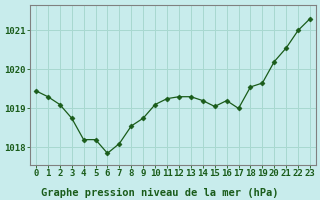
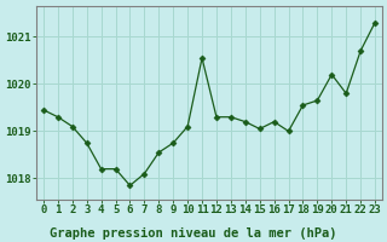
11: 1019.25 -> 1020.55
21: 1020.55 -> 1019.80
22: 1021.00 -> 1020.70
